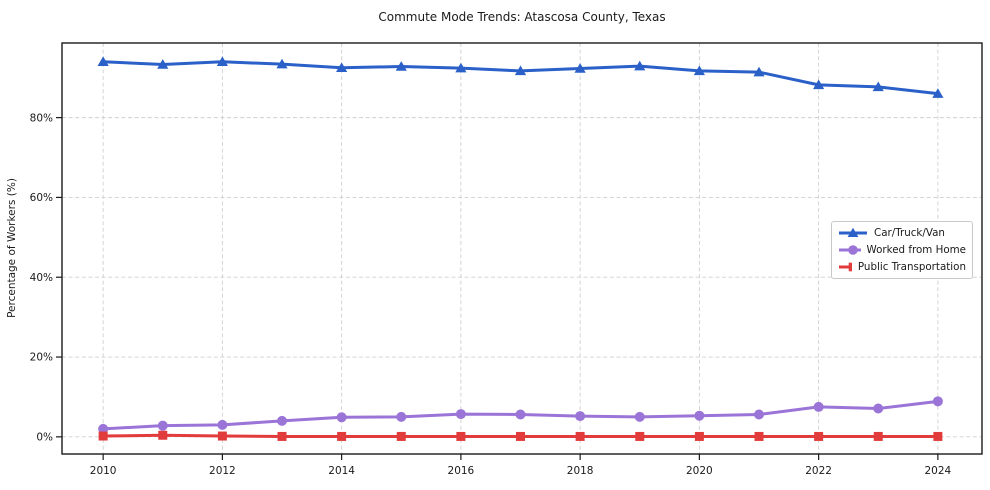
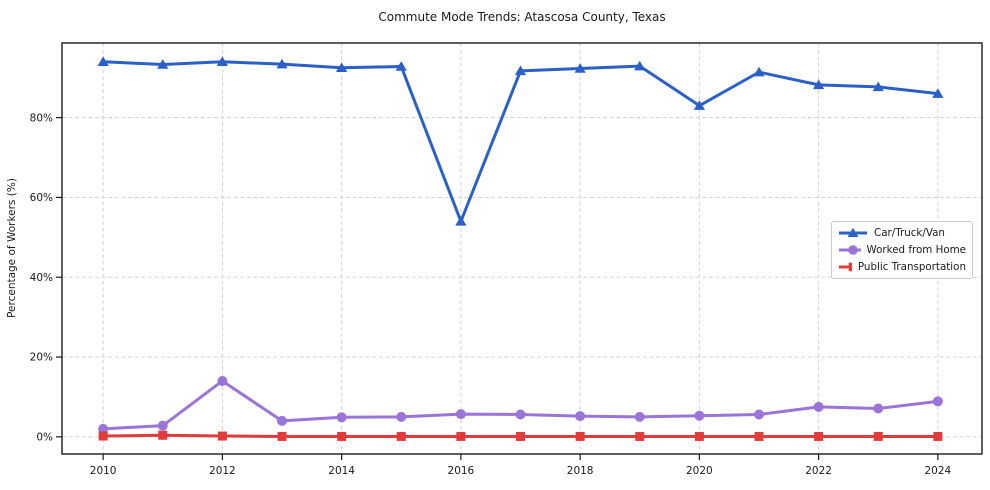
Worked from Home/2012: 3% -> 14%
Car/Truck/Van/2016: 92% -> 54%
Car/Truck/Van/2020: 92% -> 83%
